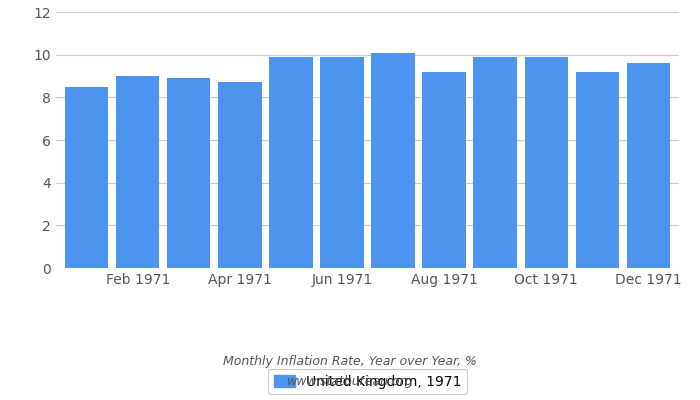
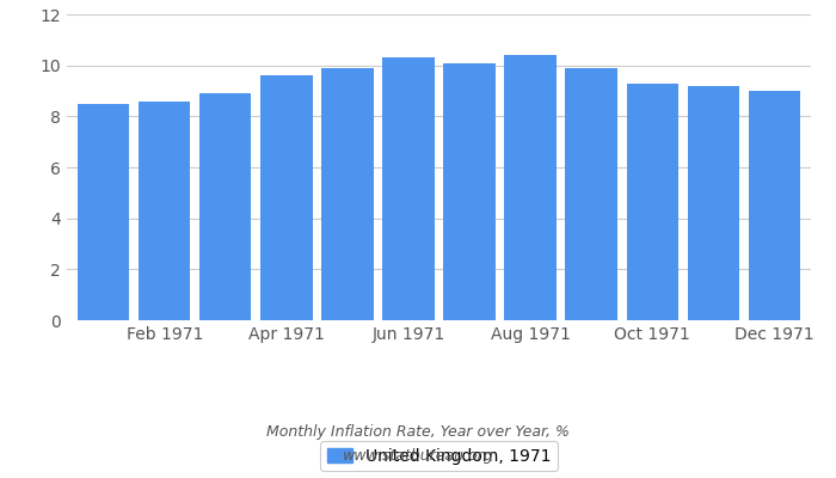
Feb 1971: 9.0 -> 8.6
Apr 1971: 8.7 -> 9.6
Jun 1971: 9.9 -> 10.3
Aug 1971: 9.2 -> 10.4
Oct 1971: 9.9 -> 9.3
Dec 1971: 9.6 -> 9.0
